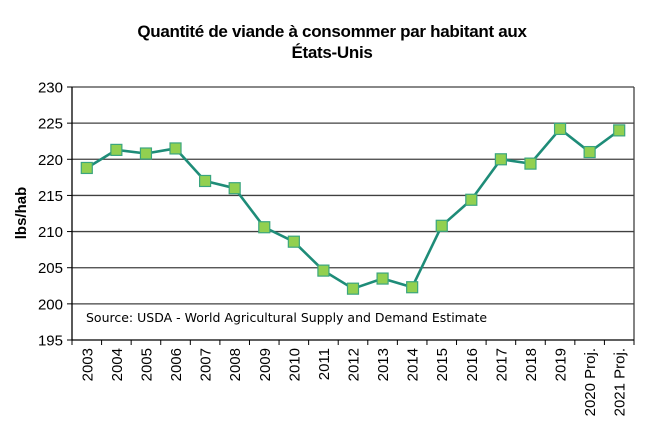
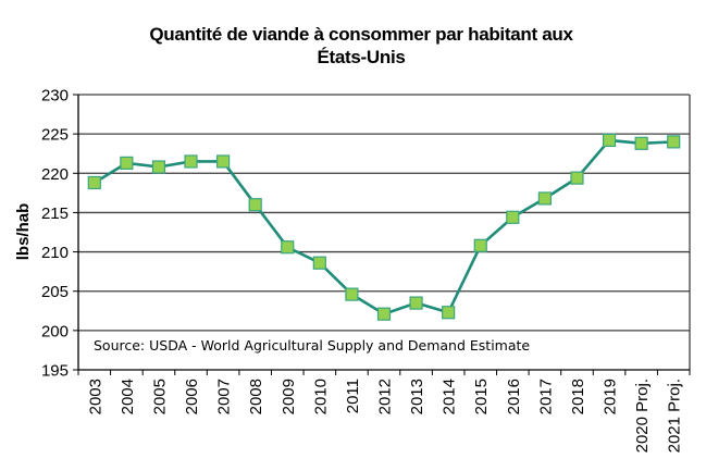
2007: 217 -> 222
2017: 220 -> 217
2020 Proj.: 221 -> 224
